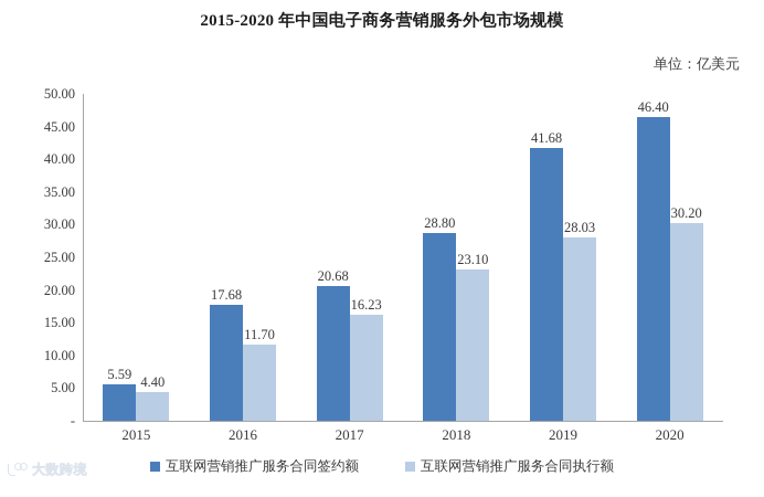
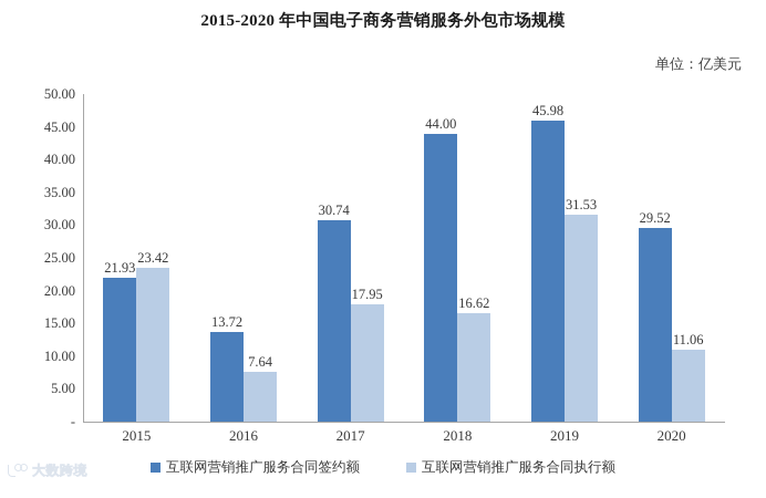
互联网营销推广服务合同签约额/2015: 5.59 -> 21.93
互联网营销推广服务合同执行额/2015: 4.40 -> 23.42
互联网营销推广服务合同签约额/2016: 17.68 -> 13.72
互联网营销推广服务合同执行额/2016: 11.70 -> 7.64
互联网营销推广服务合同签约额/2017: 20.68 -> 30.74
互联网营销推广服务合同执行额/2017: 16.23 -> 17.95
互联网营销推广服务合同签约额/2018: 28.80 -> 44.00
互联网营销推广服务合同执行额/2018: 23.10 -> 16.62
互联网营销推广服务合同签约额/2019: 41.68 -> 45.98
互联网营销推广服务合同执行额/2019: 28.03 -> 31.53
互联网营销推广服务合同签约额/2020: 46.40 -> 29.52
互联网营销推广服务合同执行额/2020: 30.20 -> 11.06
